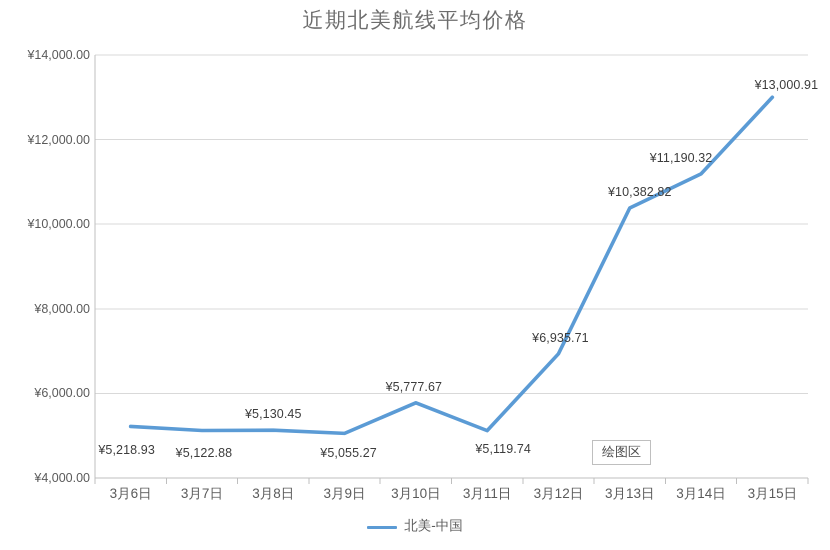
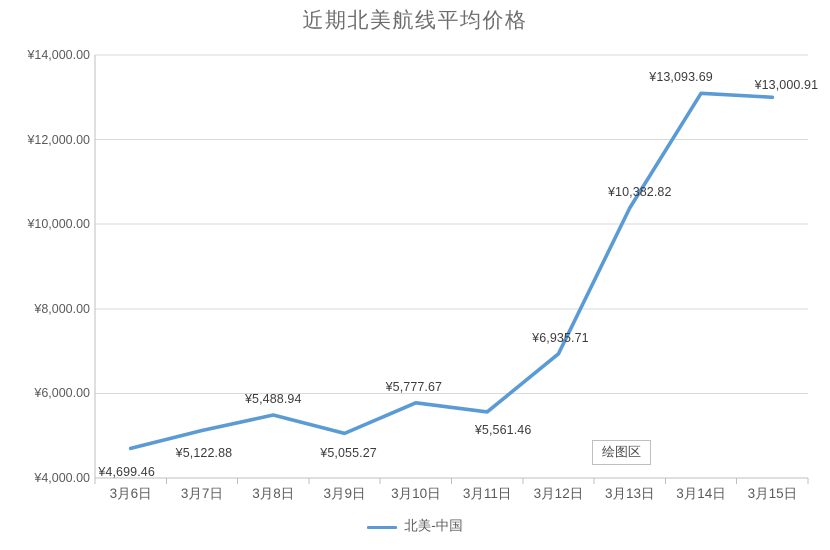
3月6日: ¥5,218.93 -> ¥4,699.46
3月8日: ¥5,130.45 -> ¥5,488.94
3月11日: ¥5,119.74 -> ¥5,561.46
3月14日: ¥11,190.32 -> ¥13,093.69
